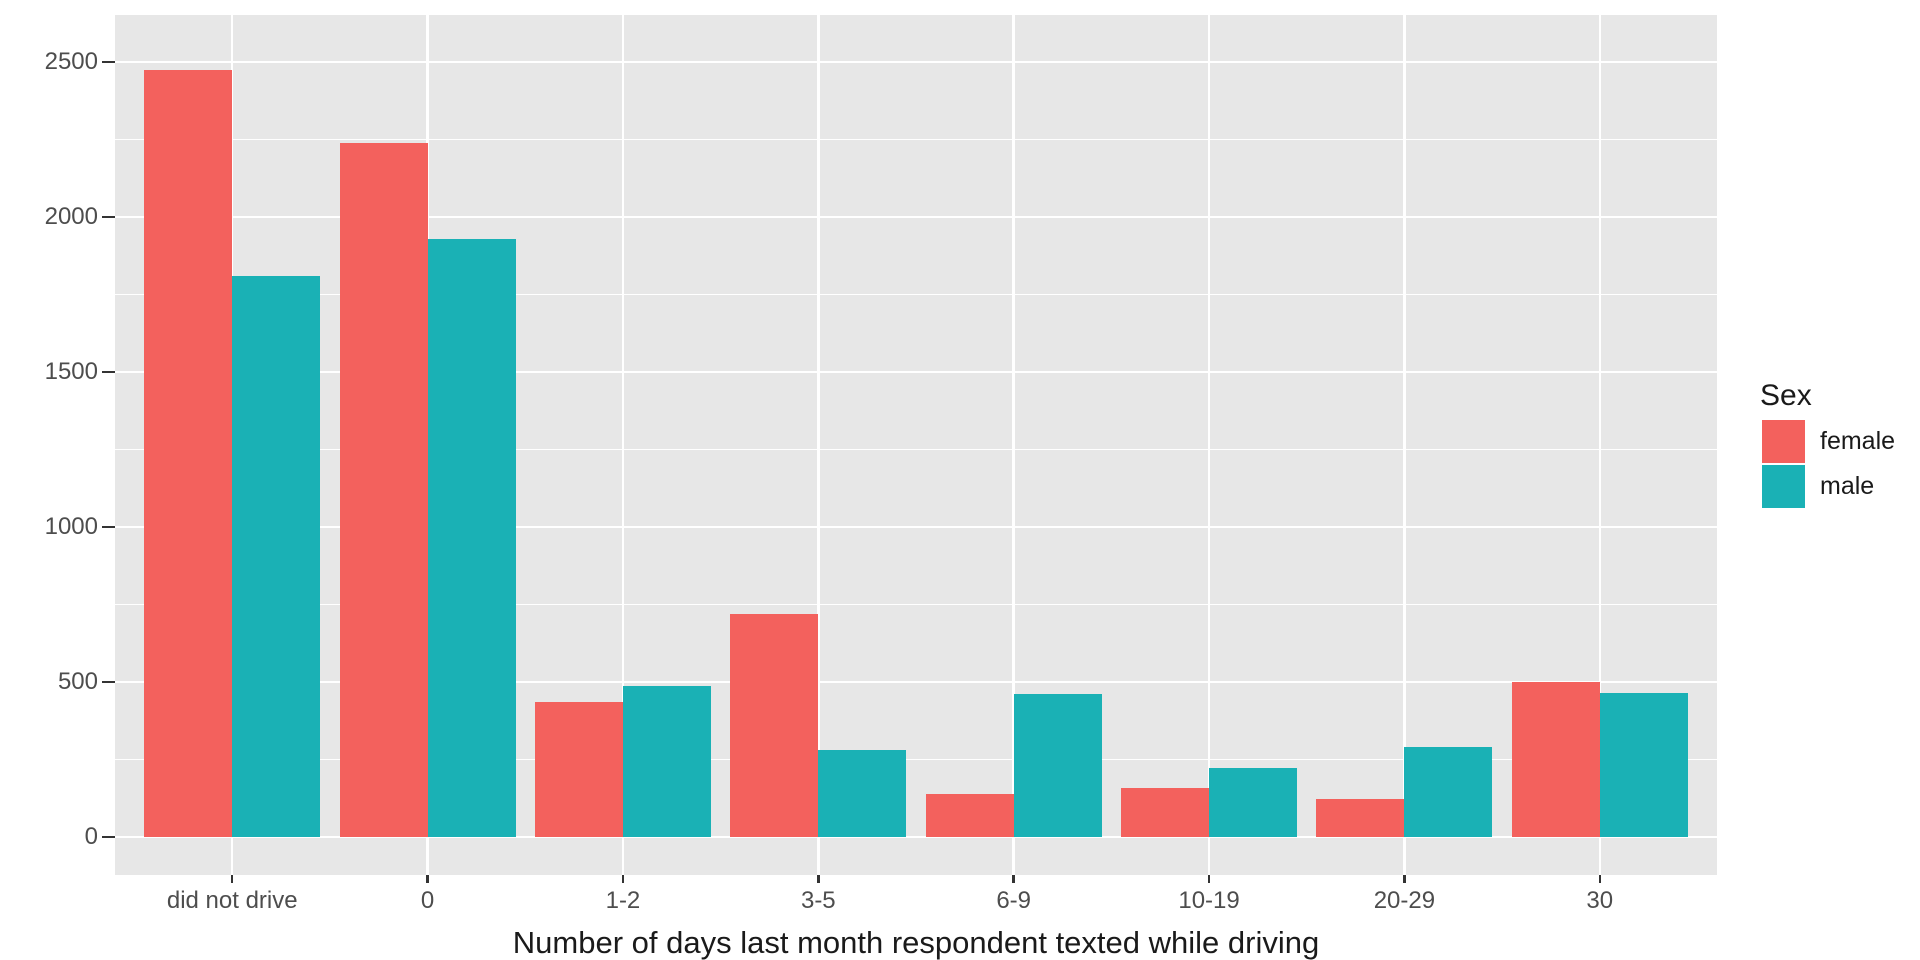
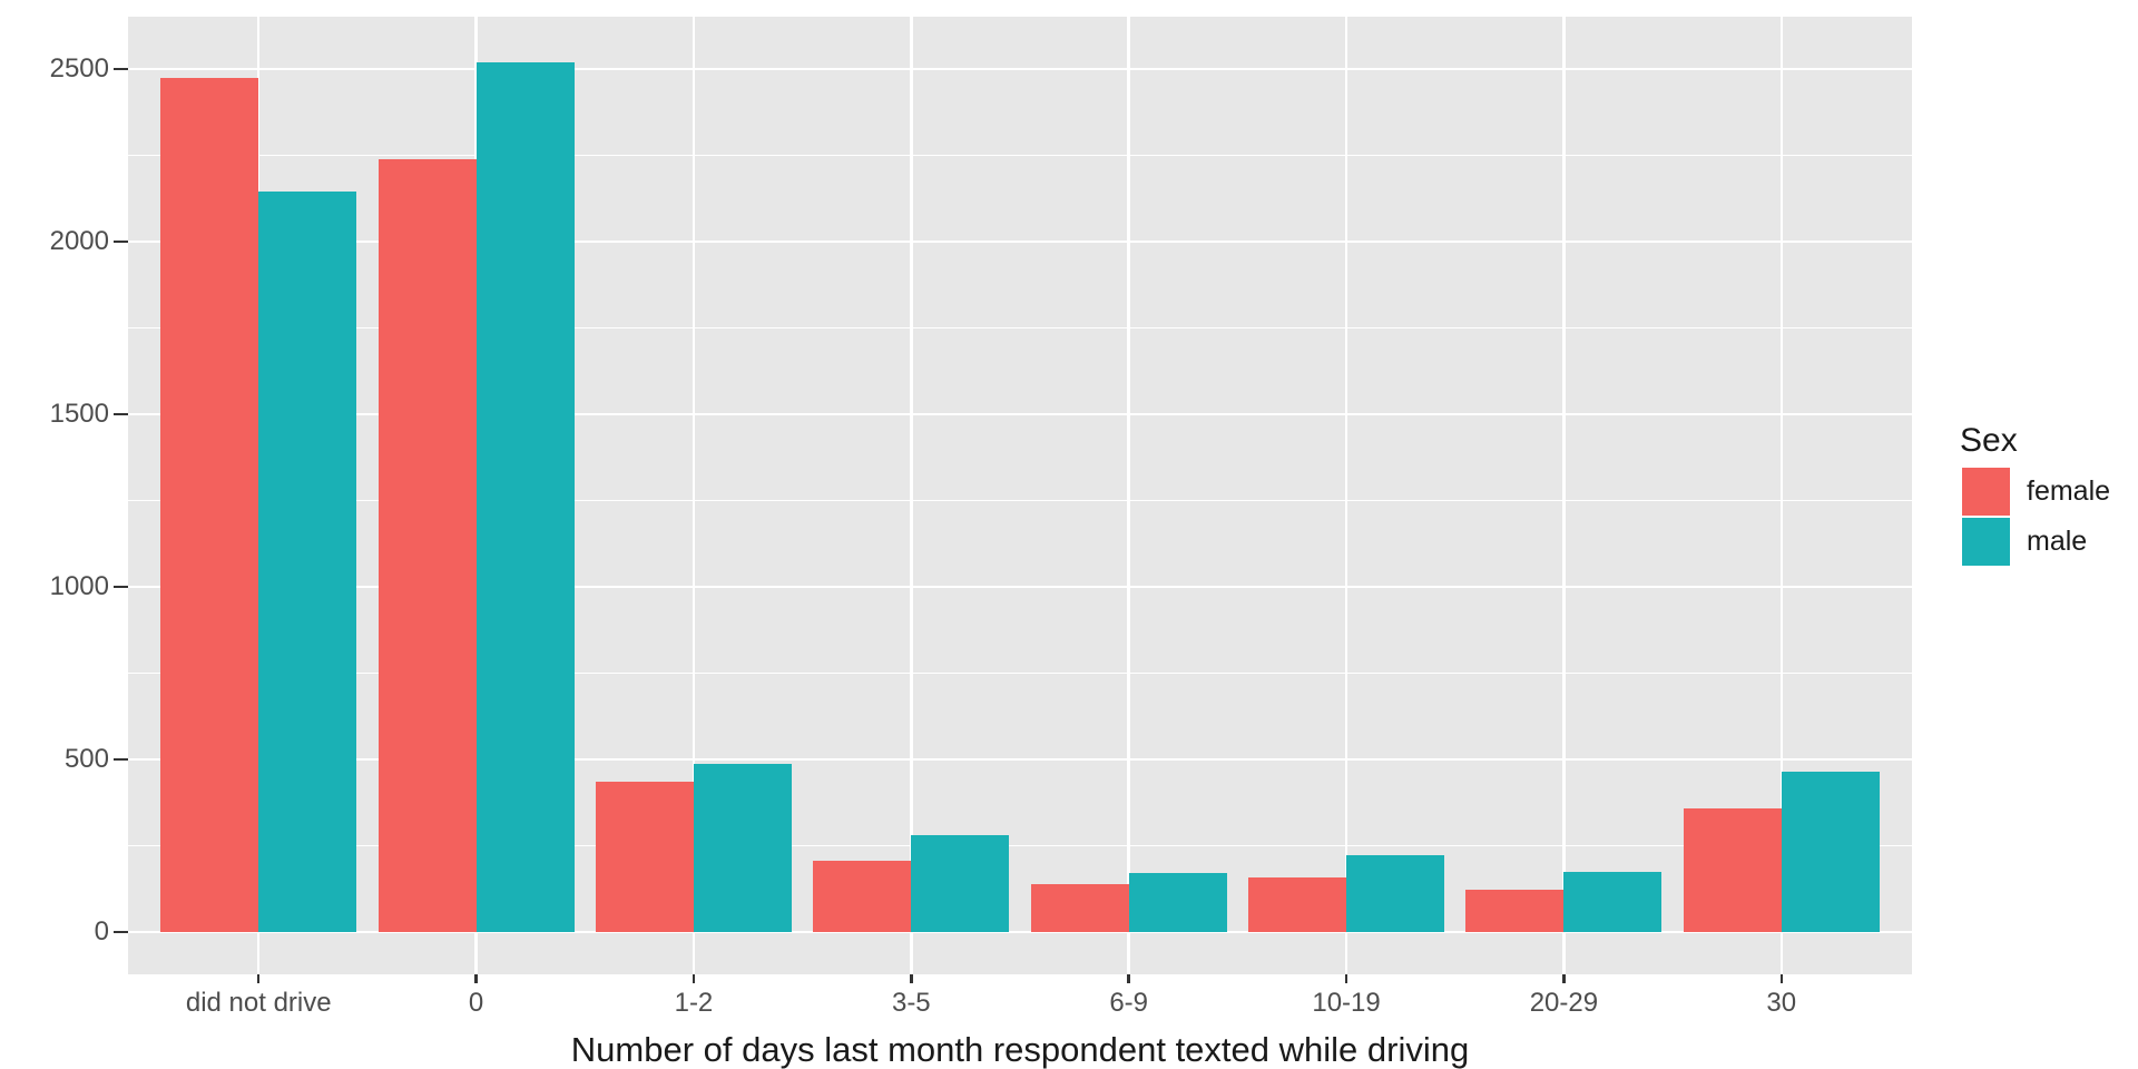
male/did not drive: 1810 -> 2140
male/0: 1930 -> 2520
female/3-5: 720 -> 200
male/6-9: 460 -> 170
male/20-29: 290 -> 170
female/30: 500 -> 360
